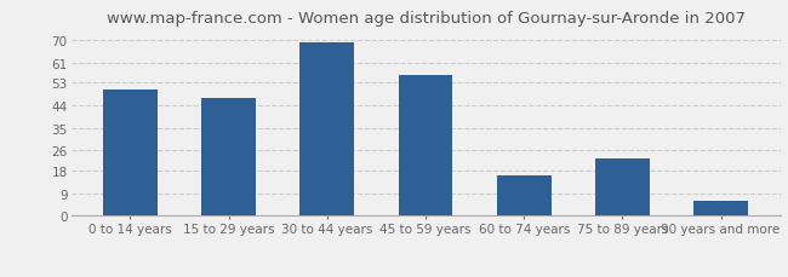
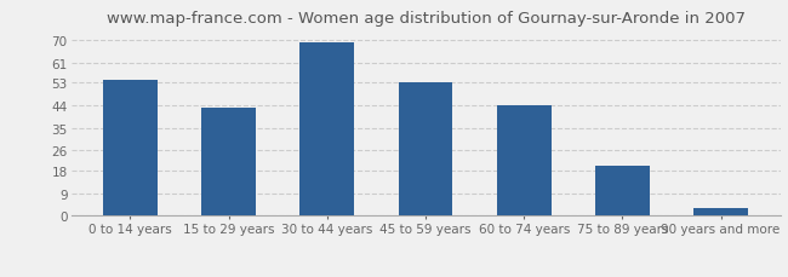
0 to 14 years: 50 -> 54
15 to 29 years: 47 -> 43
45 to 59 years: 56 -> 53
60 to 74 years: 16 -> 44
75 to 89 years: 23 -> 20
90 years and more: 6 -> 3
